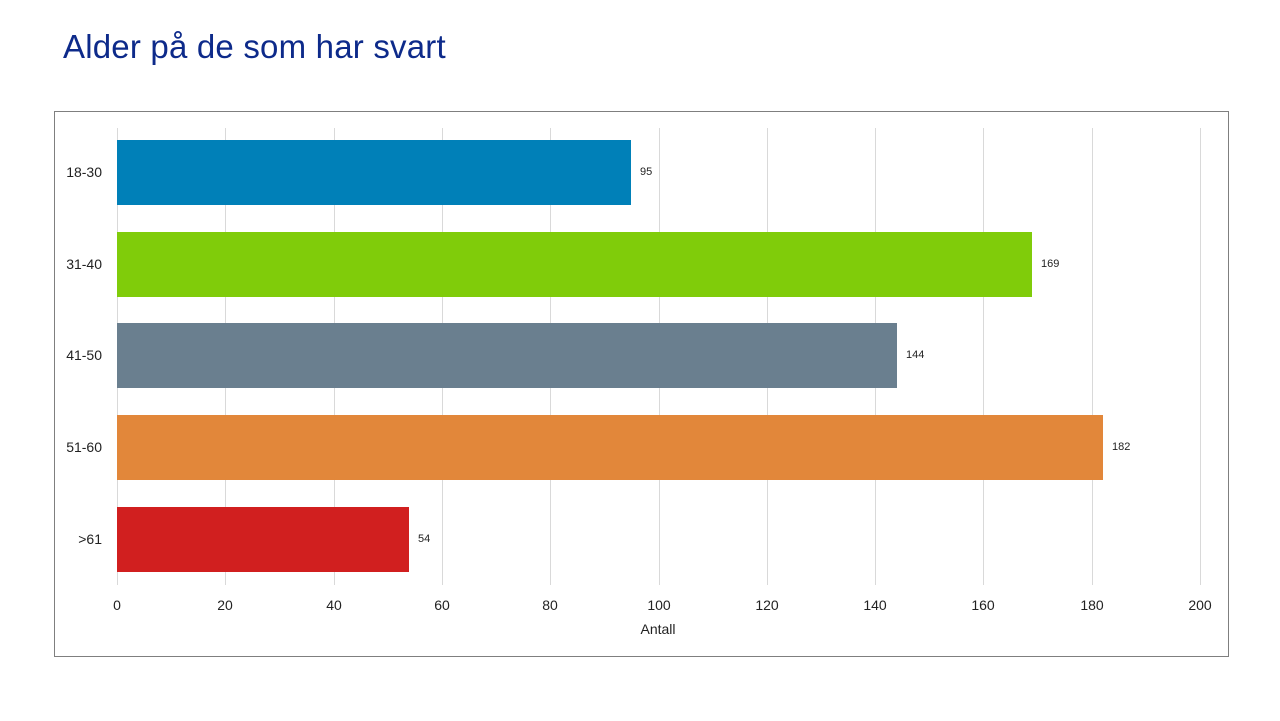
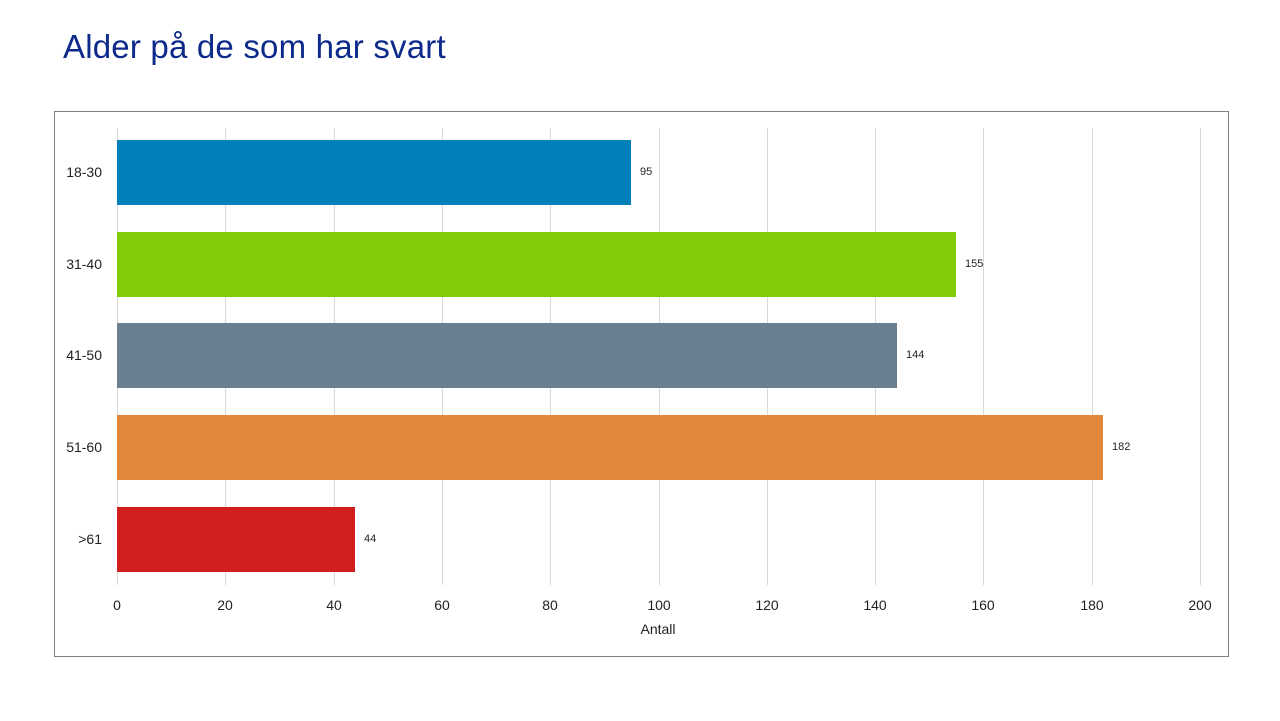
31-40: 169 -> 155
>61: 54 -> 44
